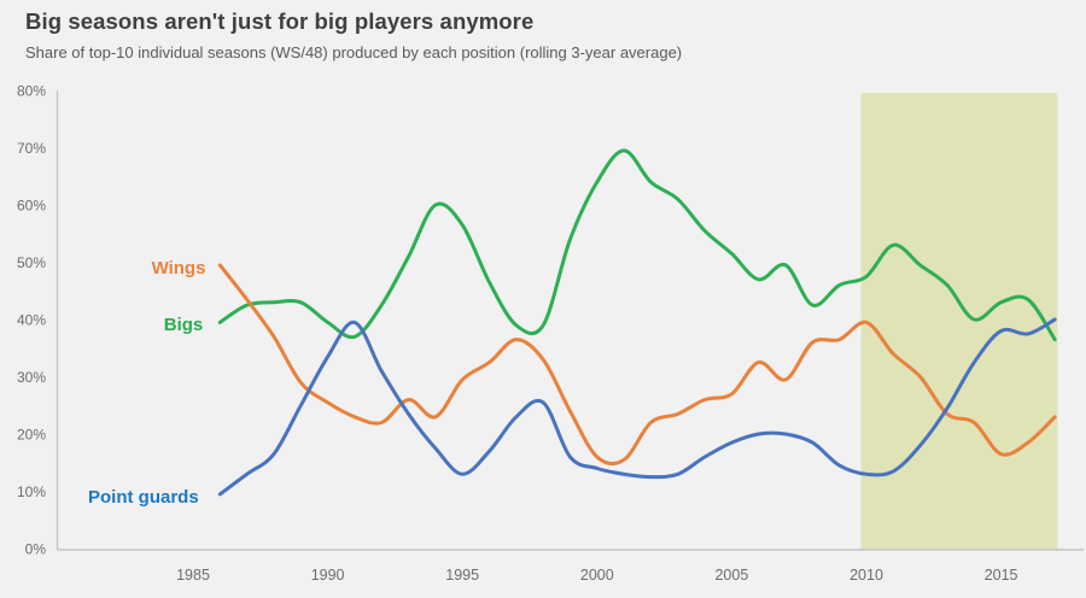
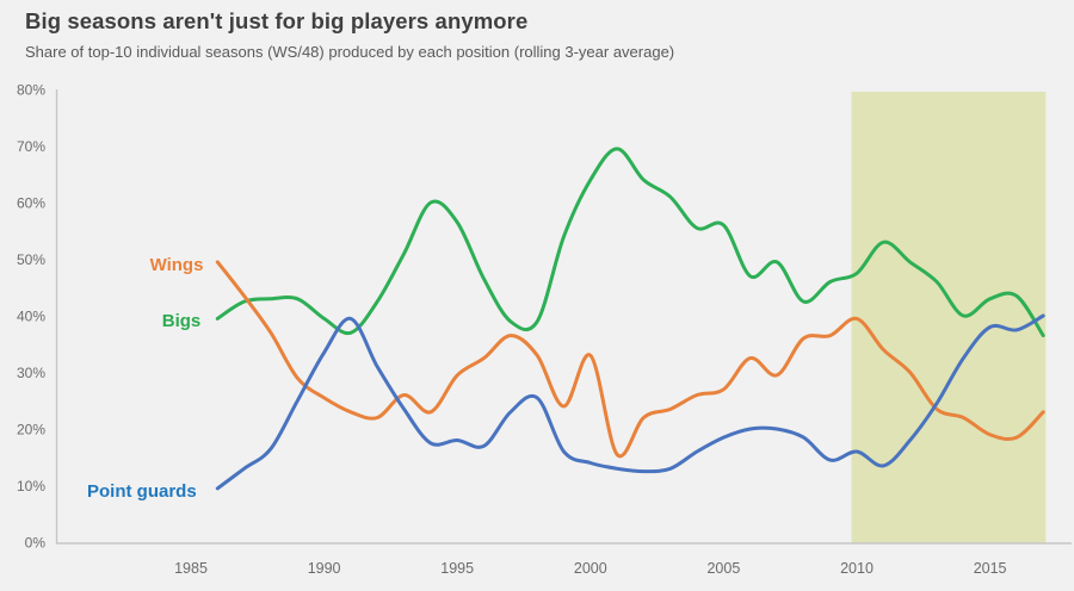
Point guards/1995: 13% -> 18%
Wings/2000: 16% -> 33%
Bigs/2005: 52% -> 56%
Point guards/2010: 13% -> 16%
Wings/2015: 16% -> 19%
